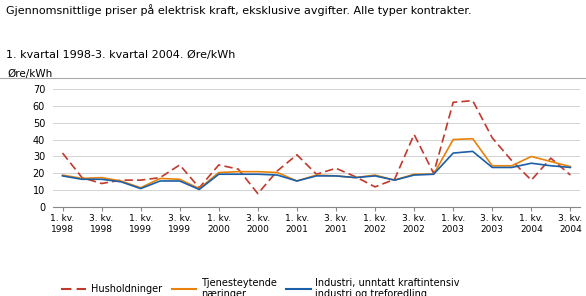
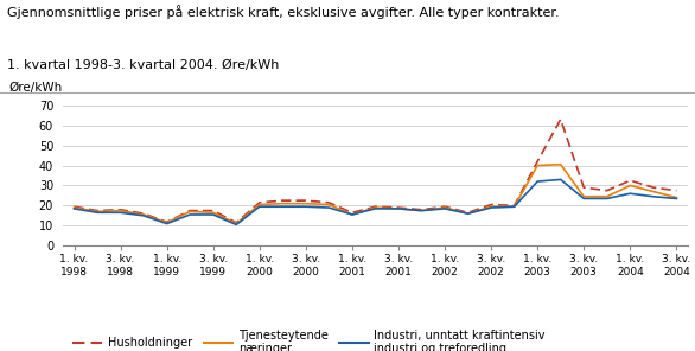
Husholdninger/1. kv. 1998: 32 -> 20
Husholdninger/3. kv. 1998: 14 -> 18
Husholdninger/1. kv. 1999: 16 -> 12
Husholdninger/3. kv. 1999: 25 -> 18
Husholdninger/1. kv. 2000: 25 -> 22
Husholdninger/3. kv. 2000: 8 -> 22
Husholdninger/1. kv. 2001: 31 -> 16
Husholdninger/3. kv. 2001: 23 -> 19
Husholdninger/1. kv. 2002: 12 -> 20
Husholdninger/3. kv. 2002: 43 -> 20
Husholdninger/1. kv. 2003: 62 -> 42
Husholdninger/3. kv. 2003: 41 -> 29
Husholdninger/1. kv. 2004: 16 -> 32
Husholdninger/3. kv. 2004: 19 -> 28
